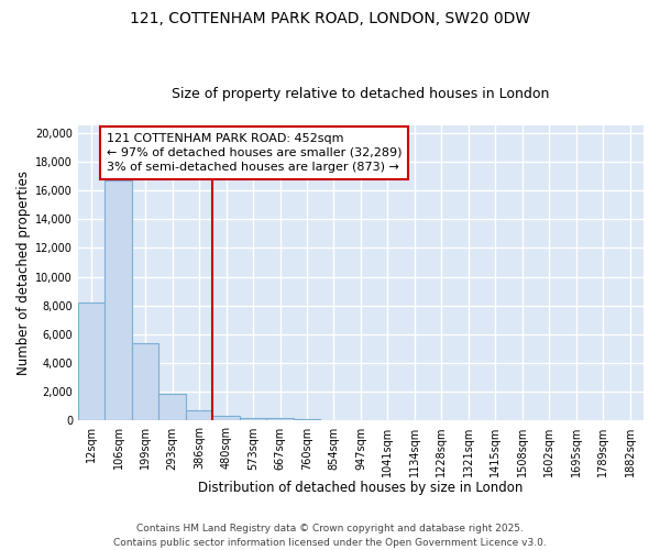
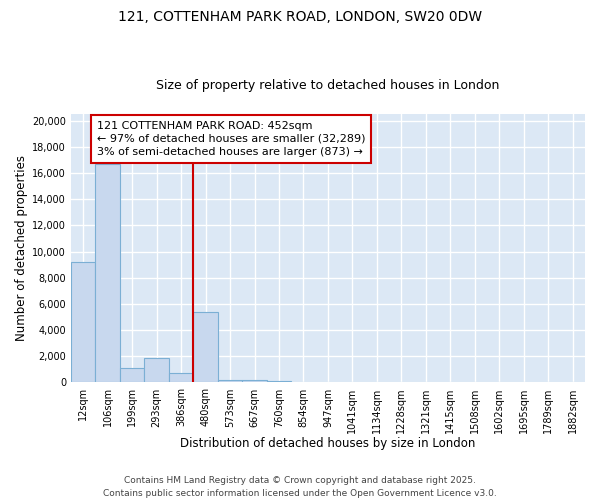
12sqm: 8,200 -> 9,200
199sqm: 5,400 -> 1,100
480sqm: 300 -> 5,400
